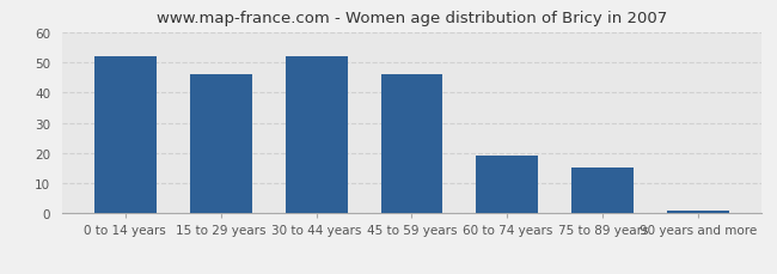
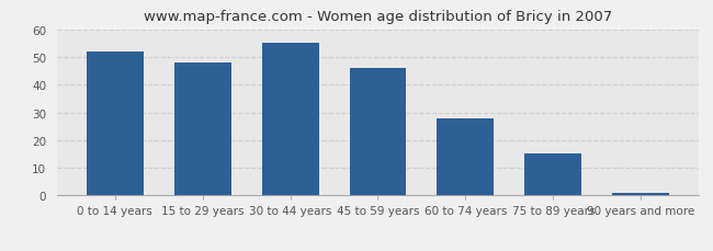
15 to 29 years: 46 -> 48
30 to 44 years: 52 -> 55
60 to 74 years: 19 -> 28
